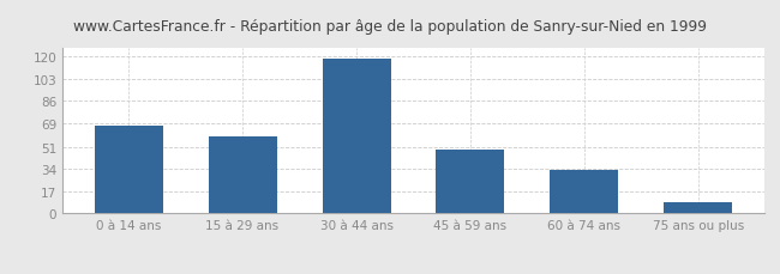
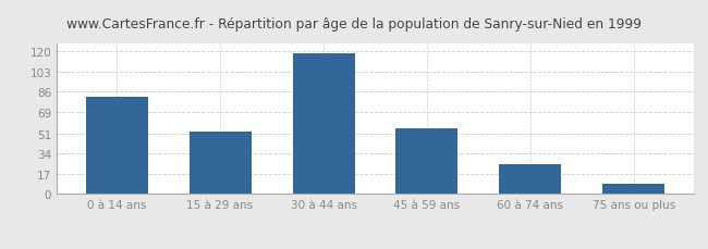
0 à 14 ans: 67 -> 82
15 à 29 ans: 59 -> 52
45 à 59 ans: 49 -> 55
60 à 74 ans: 33 -> 25
